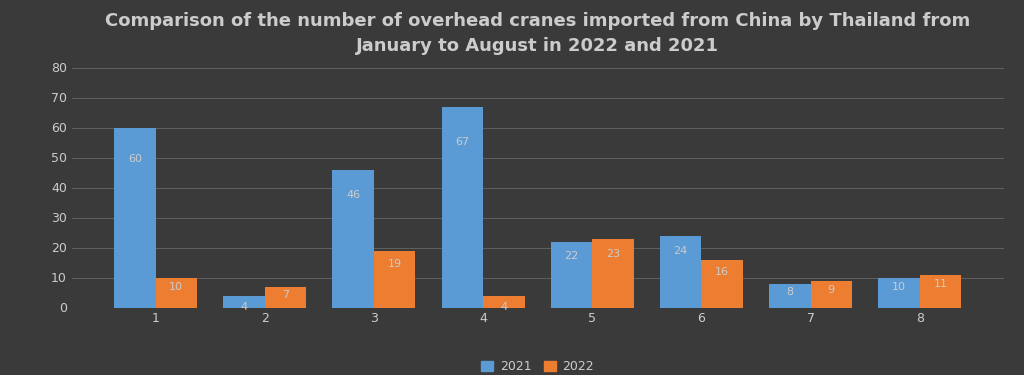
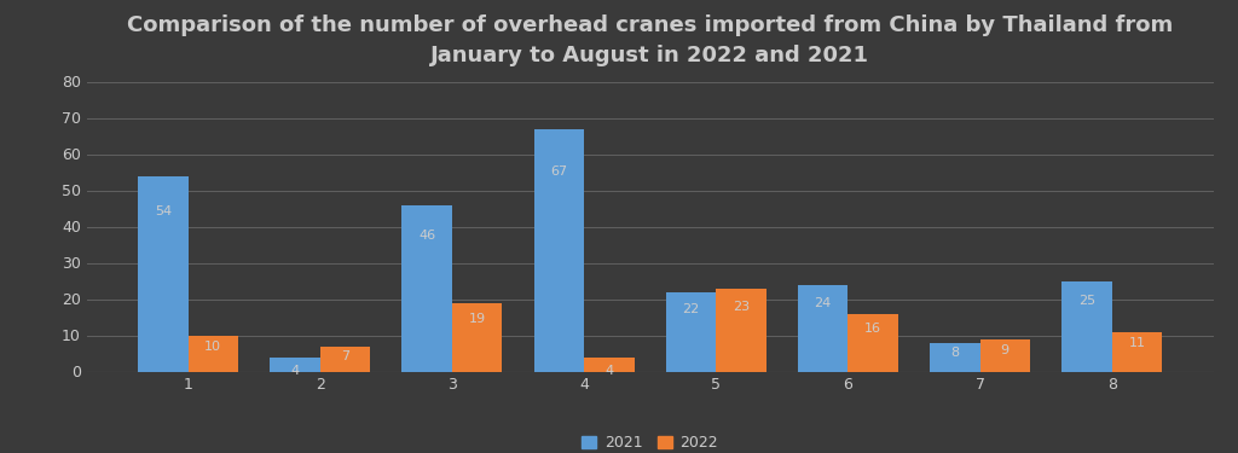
2021/1: 60 -> 54
2021/8: 10 -> 25
